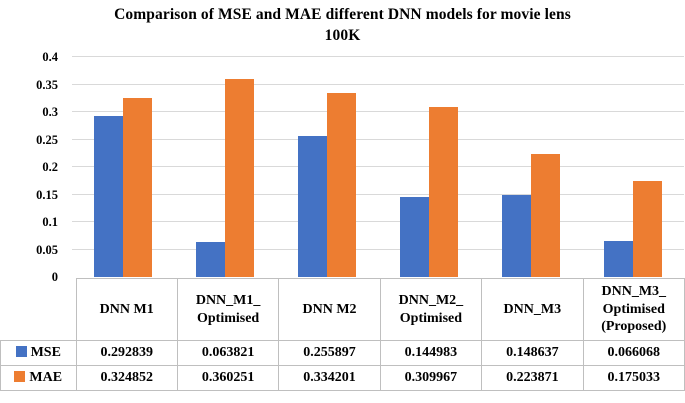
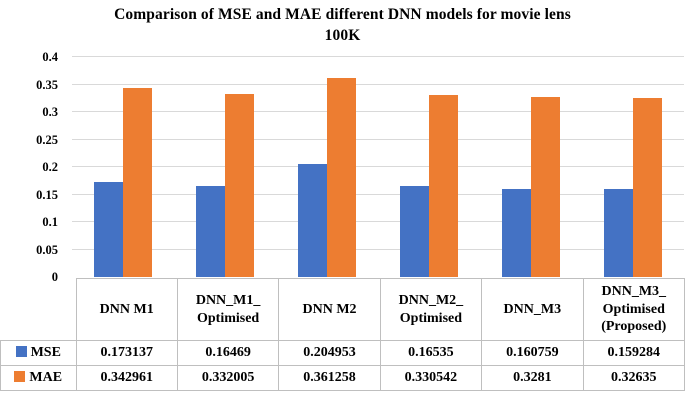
MSE/DNN M1: 0.292839 -> 0.173137
MAE/DNN M1: 0.324852 -> 0.342961
MSE/DNN_M1_ Optimised: 0.063821 -> 0.16469
MAE/DNN_M1_ Optimised: 0.360251 -> 0.332005
MSE/DNN M2: 0.255897 -> 0.204953
MAE/DNN M2: 0.334201 -> 0.361258
MSE/DNN_M2_ Optimised: 0.144983 -> 0.16535
MAE/DNN_M2_ Optimised: 0.309967 -> 0.330542
MSE/DNN_M3: 0.148637 -> 0.160759
MAE/DNN_M3: 0.223871 -> 0.3281
MSE/DNN_M3_ Optimised (Proposed): 0.066068 -> 0.159284
MAE/DNN_M3_ Optimised (Proposed): 0.175033 -> 0.32635
